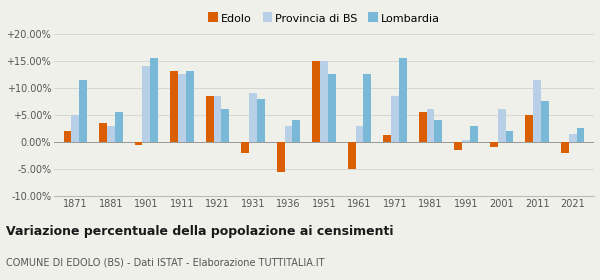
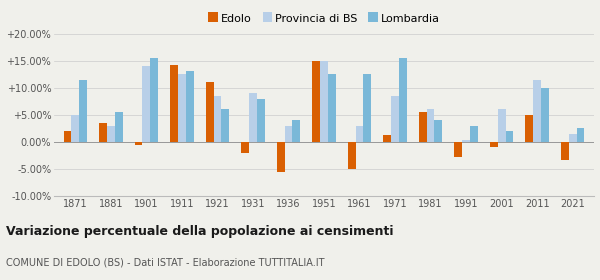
Edolo/1911: 13.0% -> 14.2%
Edolo/1921: 8.5% -> 11.0%
Edolo/1991: -1.5% -> -2.8%
Lombardia/2011: 7.5% -> 10.0%
Edolo/2021: -2.0% -> -3.4%
